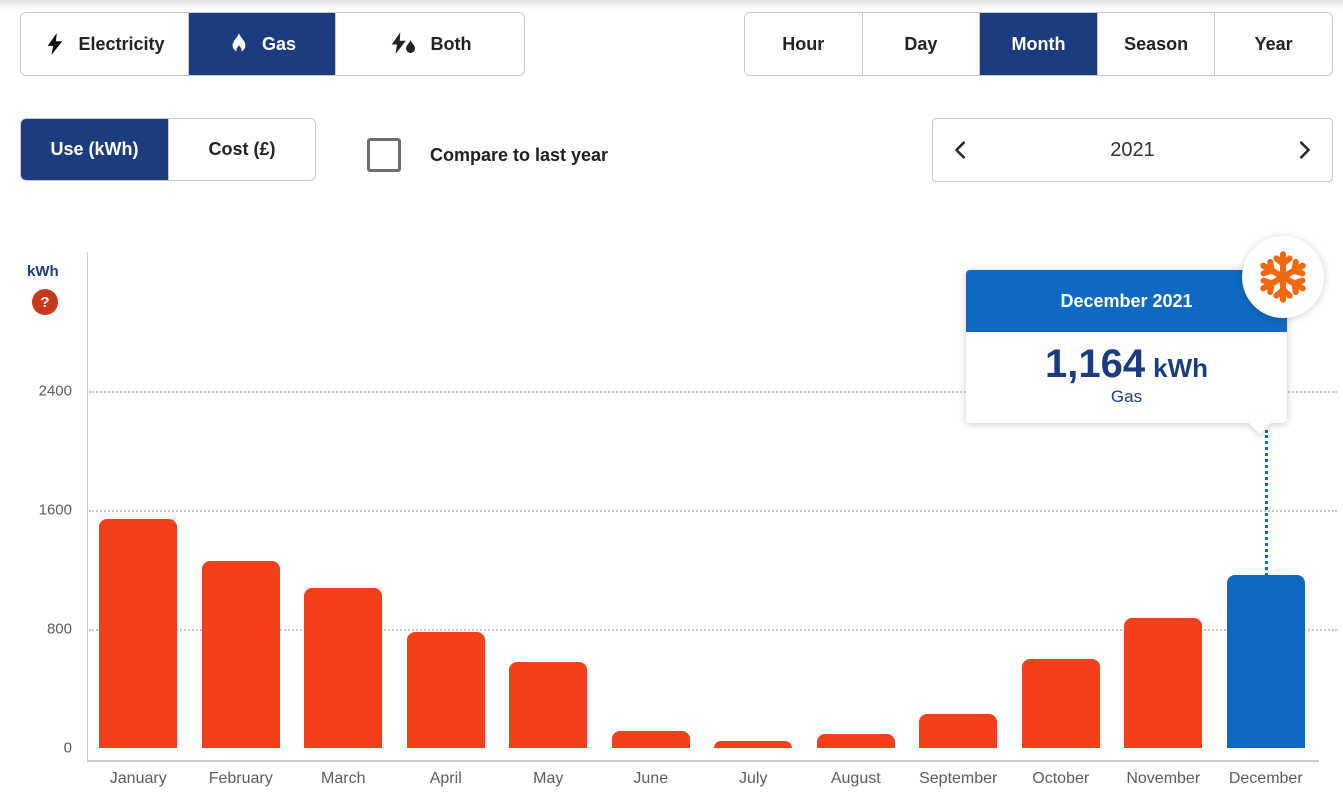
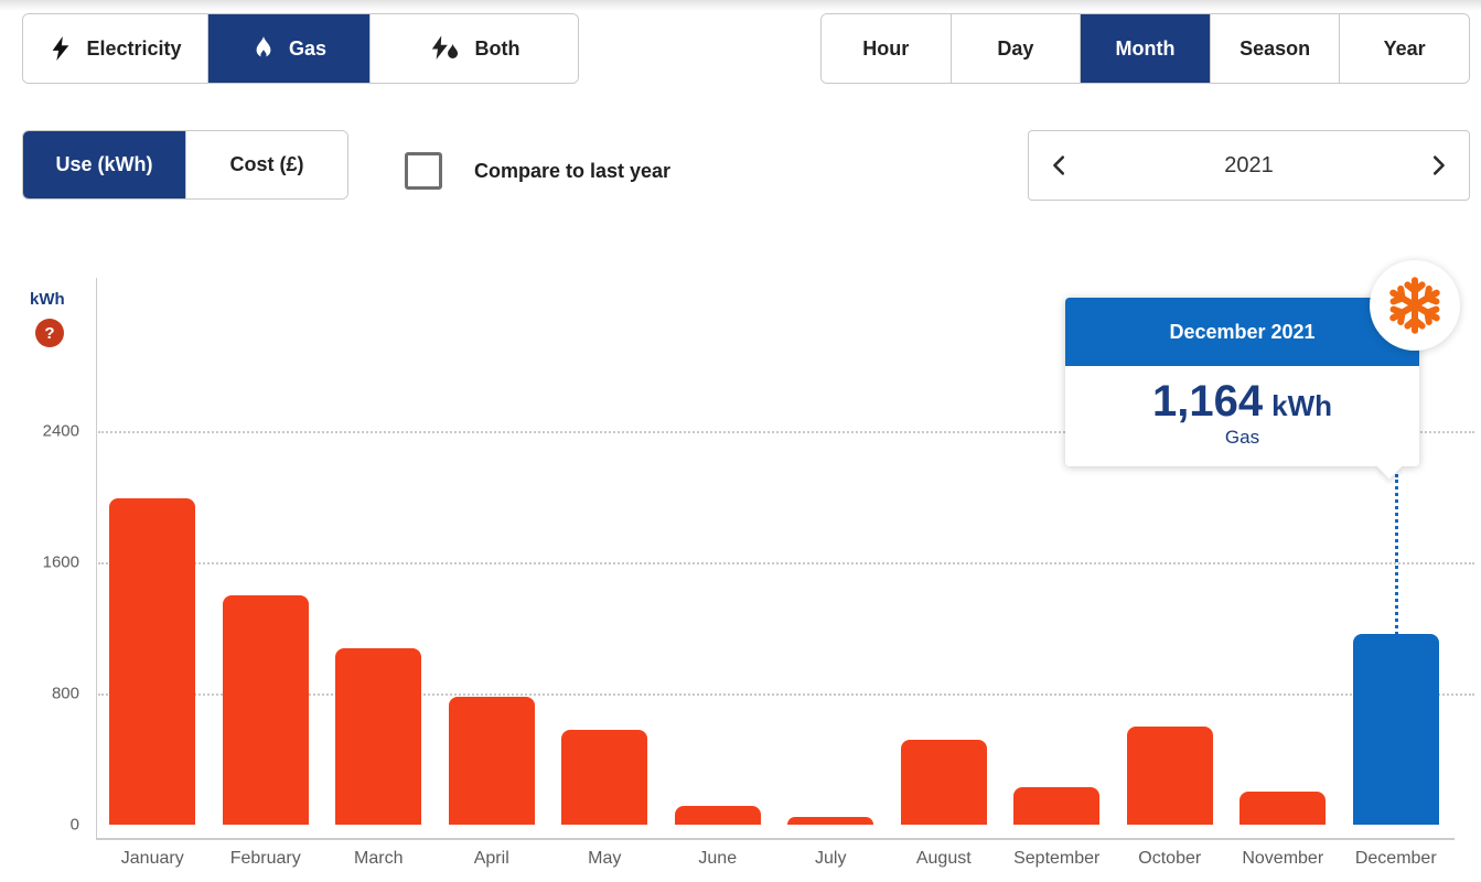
January: 1540 -> 1990
February: 1260 -> 1400
August: 100 -> 520
November: 880 -> 200
